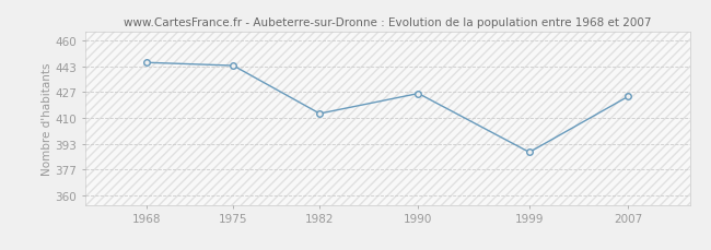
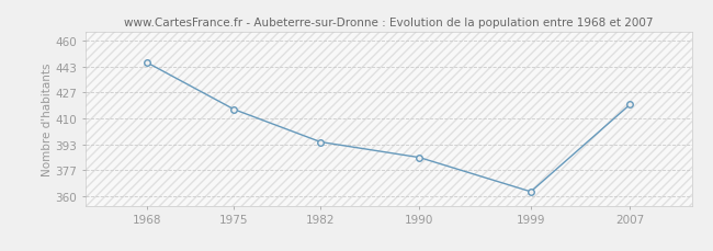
1975: 444 -> 416
1982: 413 -> 395
1990: 426 -> 385
1999: 388 -> 363
2007: 424 -> 419
